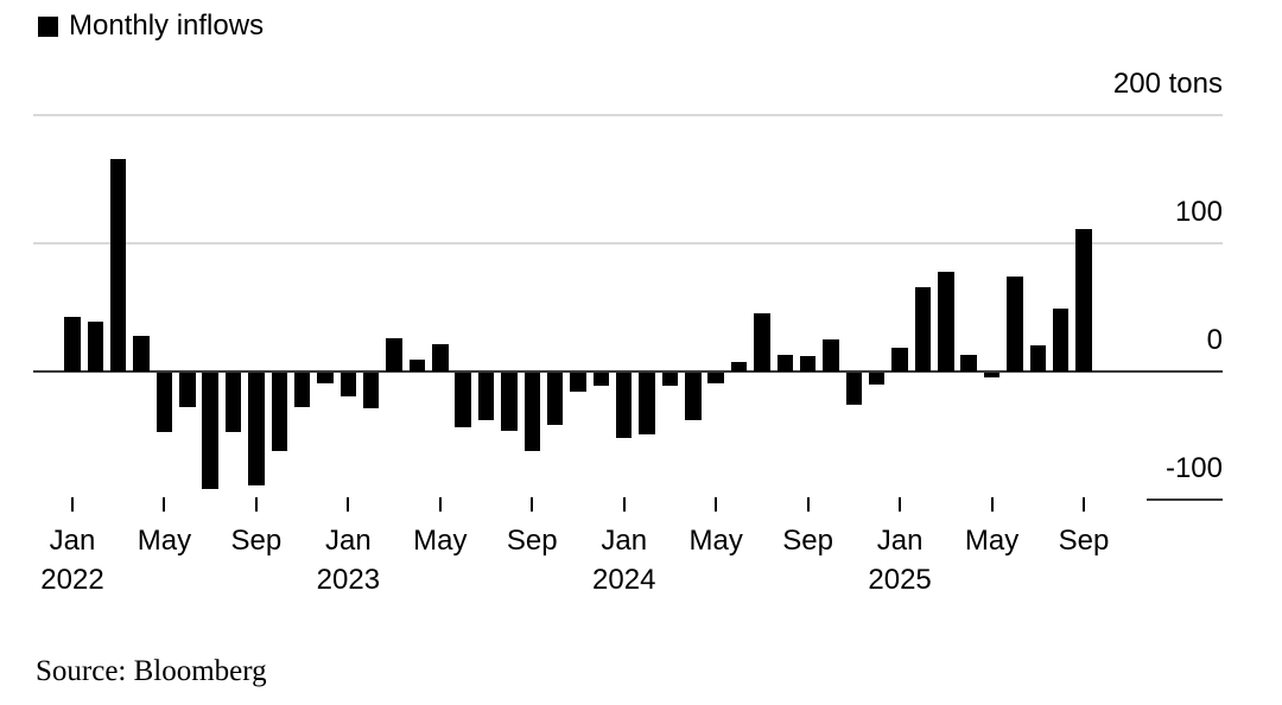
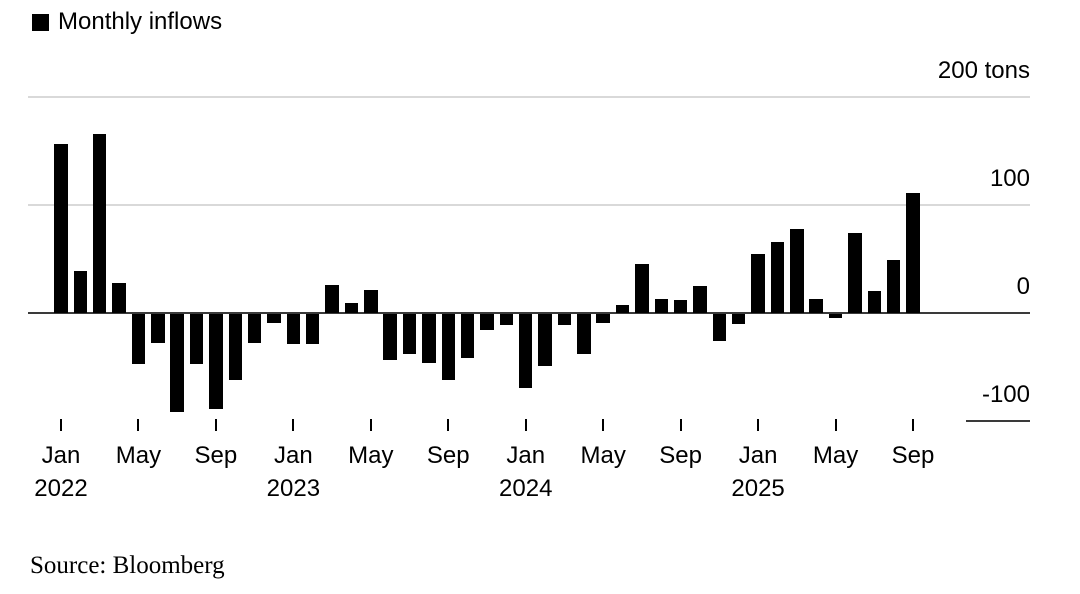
Jan 2022: 43 -> 157
Jan 2023: -19 -> -28
Jan 2024: -51 -> -69
Jan 2025: 19 -> 55
